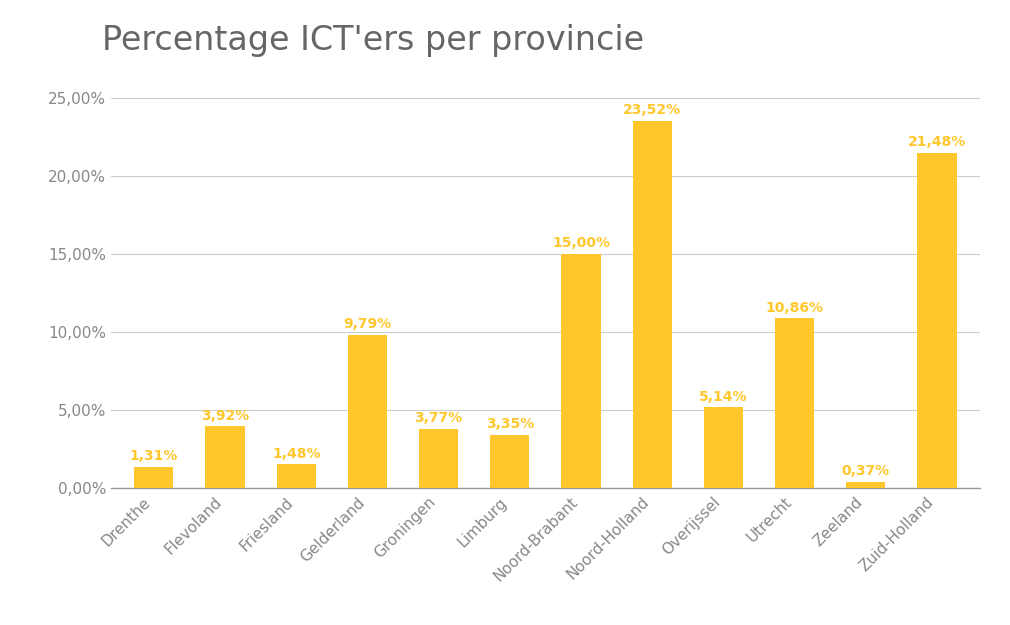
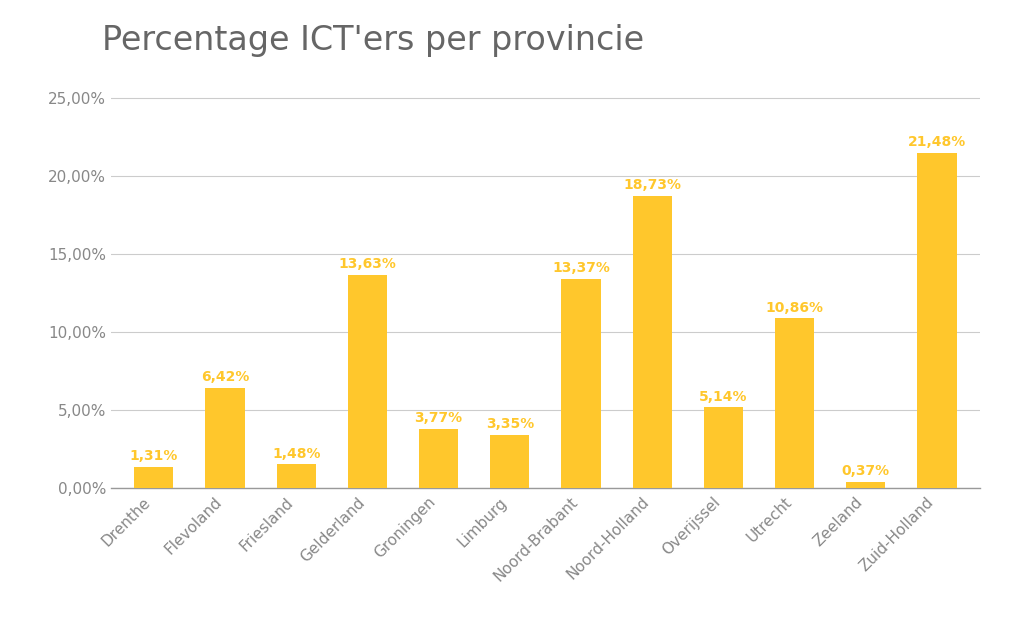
Flevoland: 3,92% -> 6,42%
Gelderland: 9,79% -> 13,63%
Noord-Brabant: 15,00% -> 13,37%
Noord-Holland: 23,52% -> 18,73%
